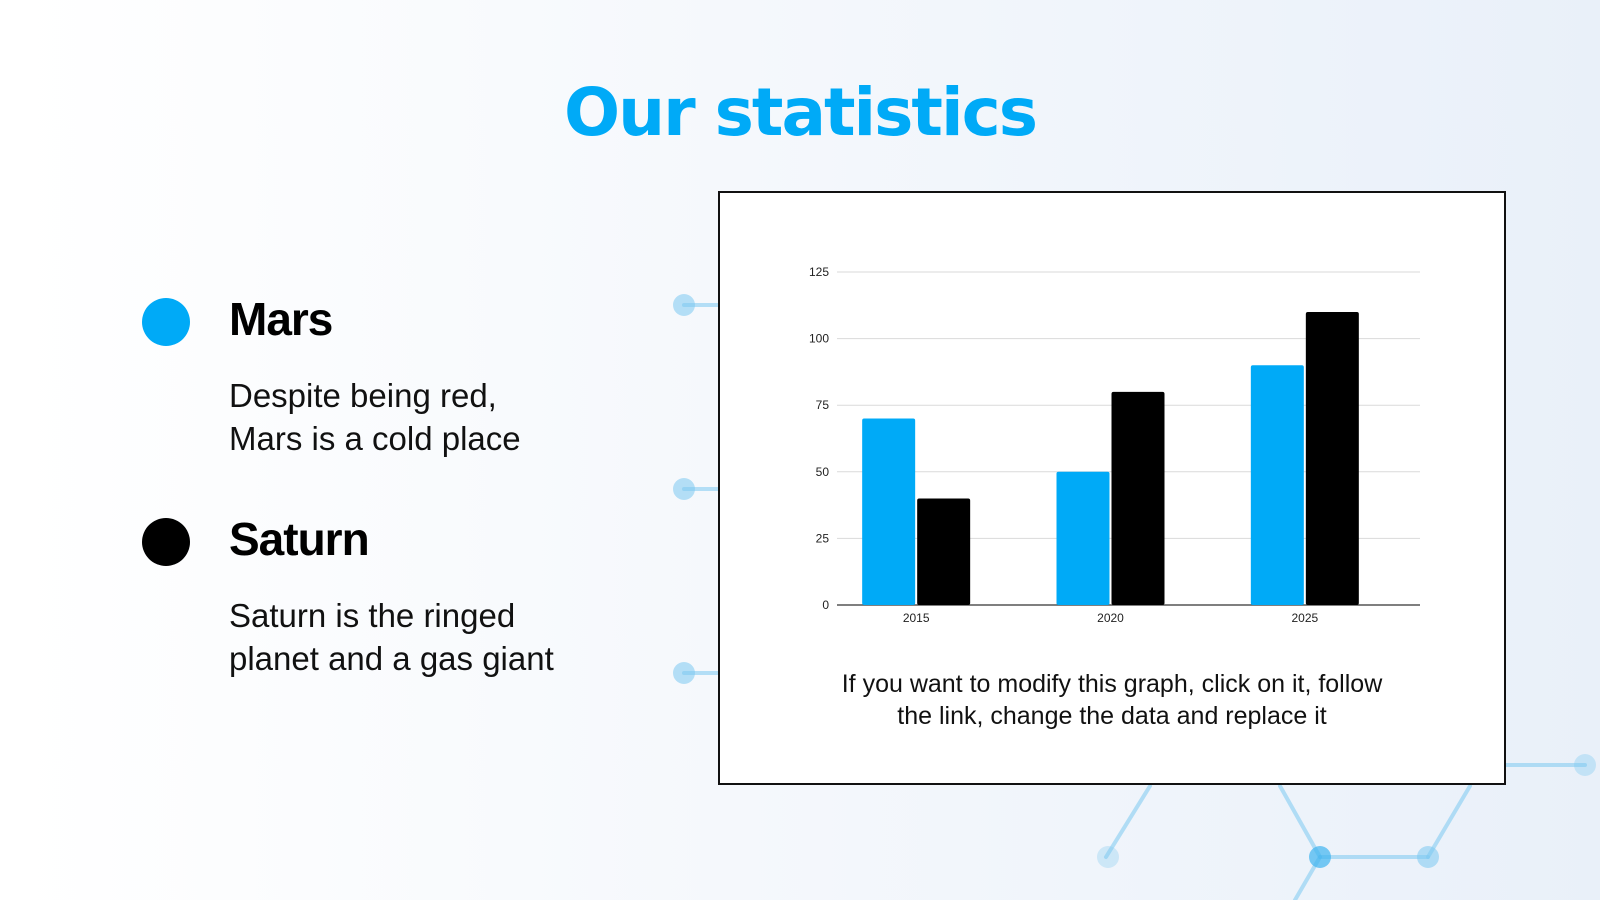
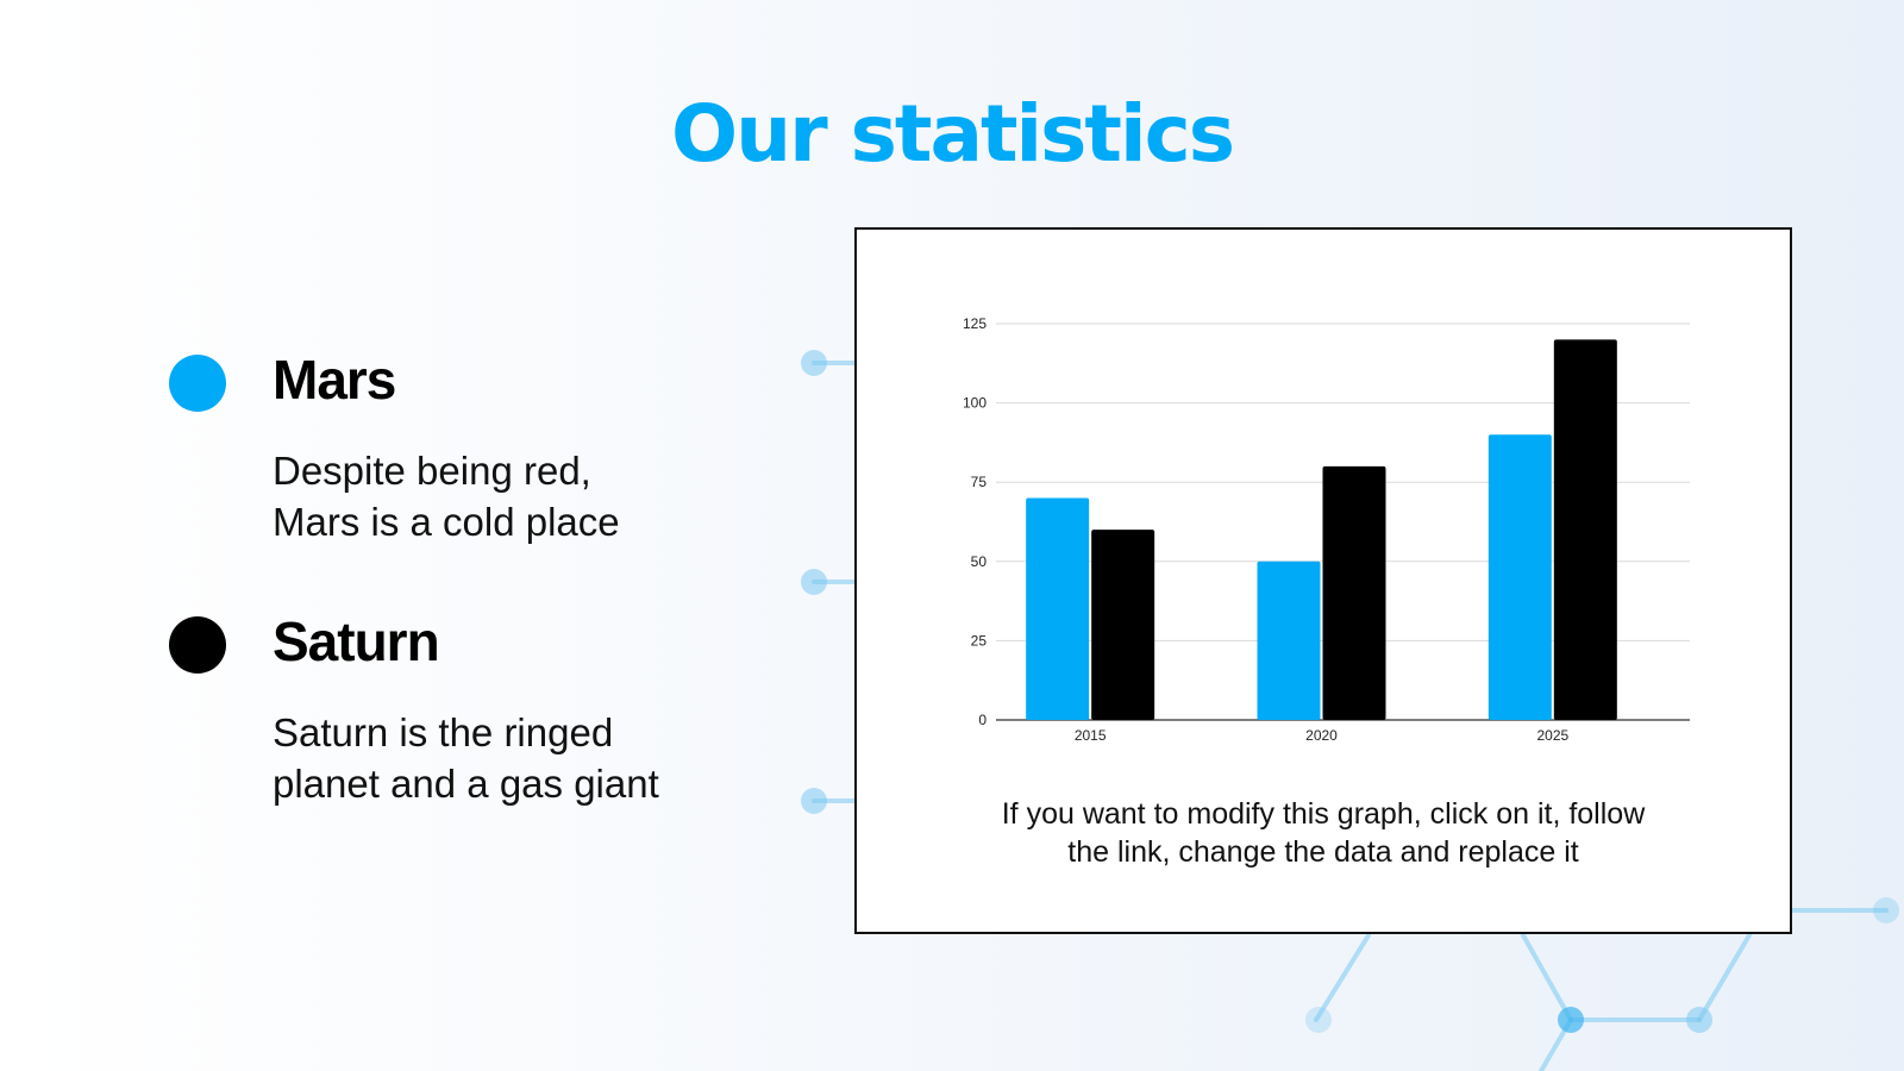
Saturn/2015: 40 -> 60
Saturn/2025: 110 -> 120
